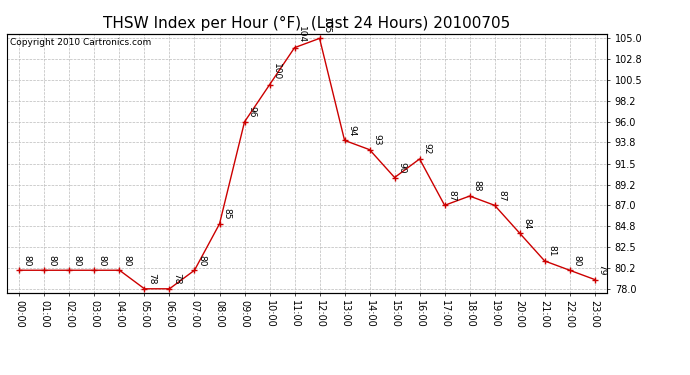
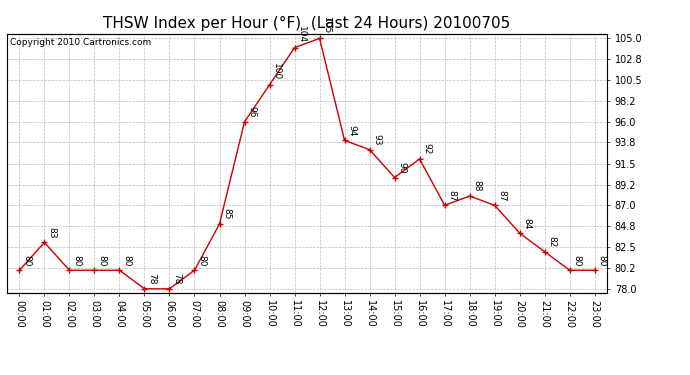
01:00: 80 -> 83
21:00: 81 -> 82
23:00: 79 -> 80
